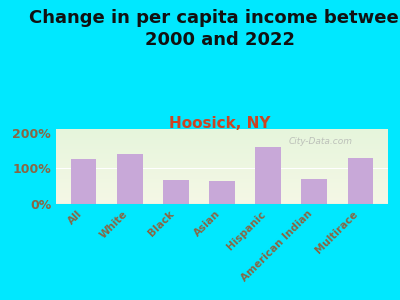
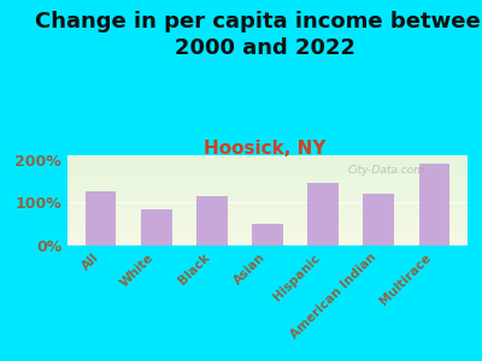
White: 140% -> 85%
Black: 68% -> 115%
Asian: 65% -> 50%
Hispanic: 160% -> 145%
American Indian: 70% -> 120%
Multirace: 130% -> 190%
